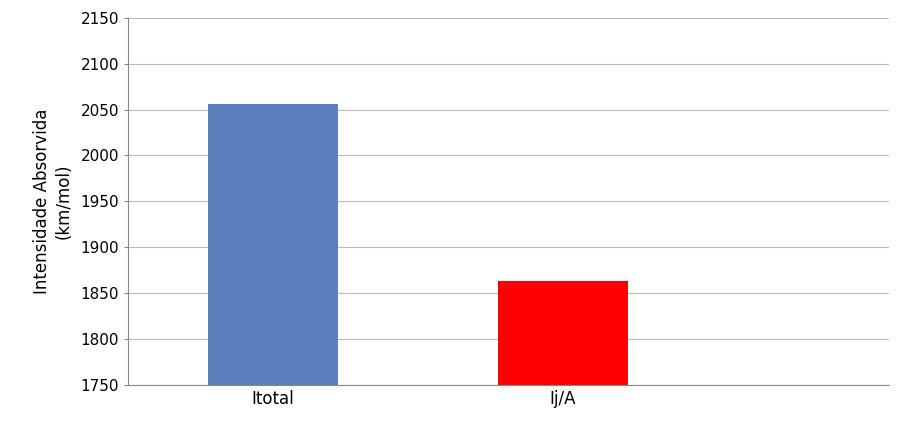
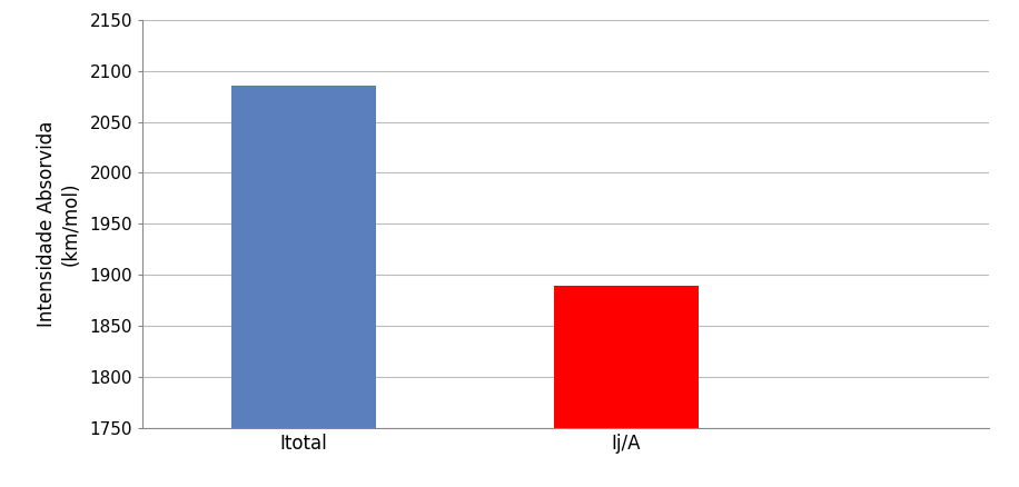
Itotal: 2056 -> 2085
Ij/A: 1864 -> 1890
